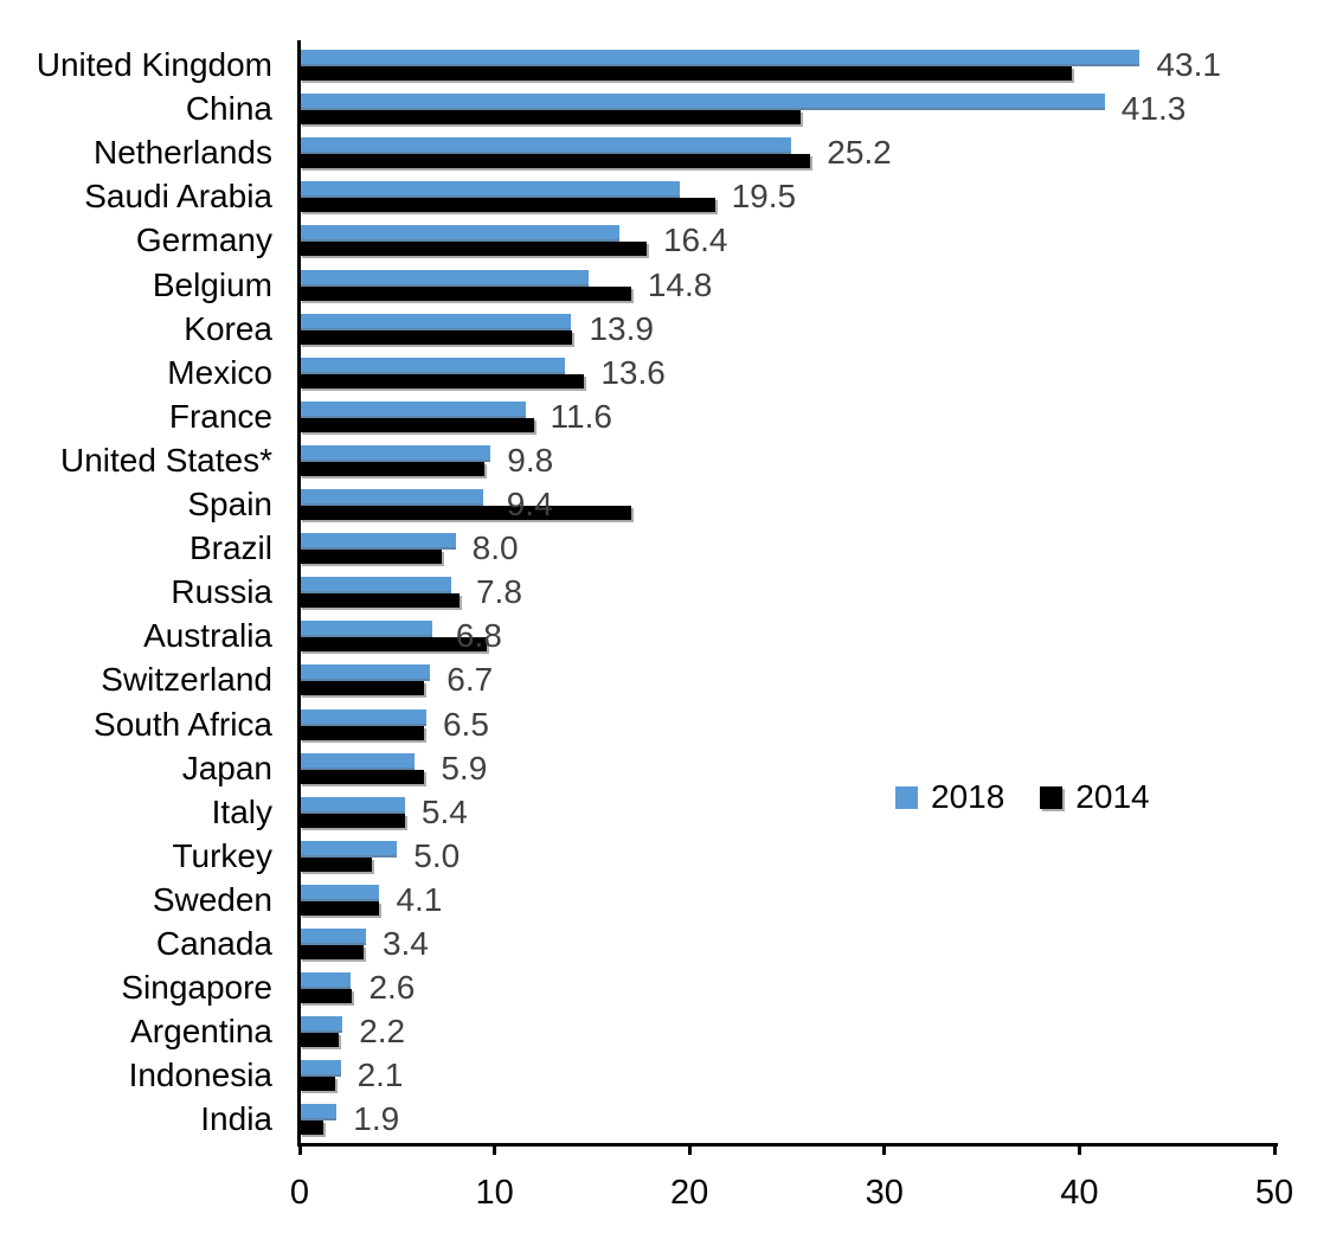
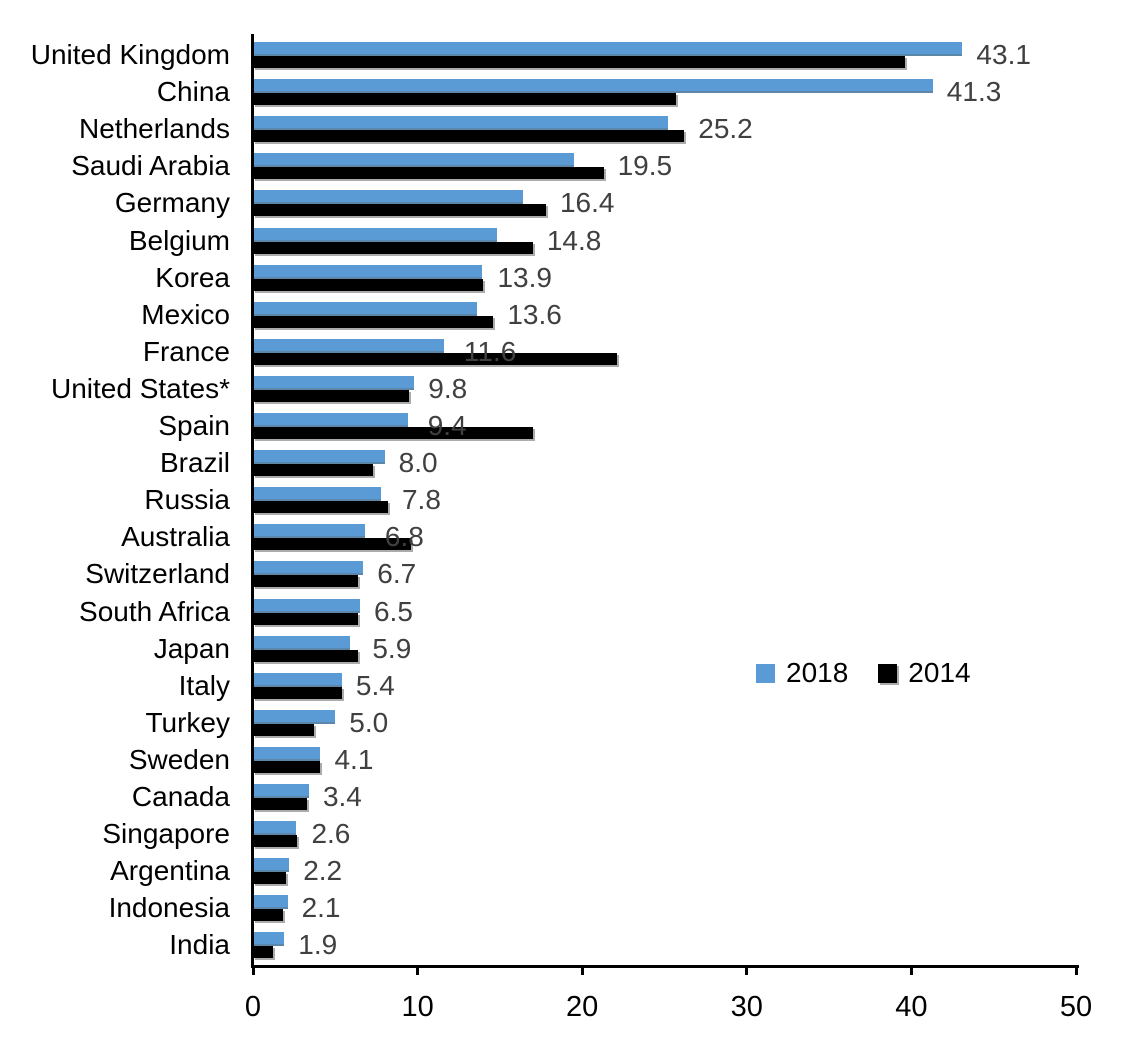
2014/France: 12.0 -> 22.1
